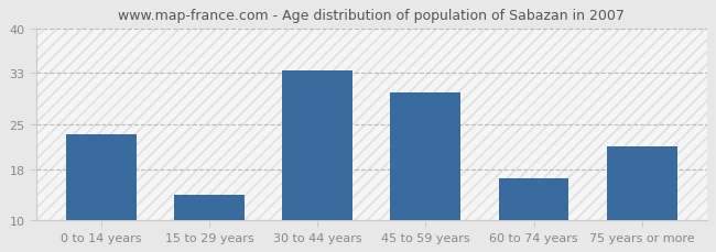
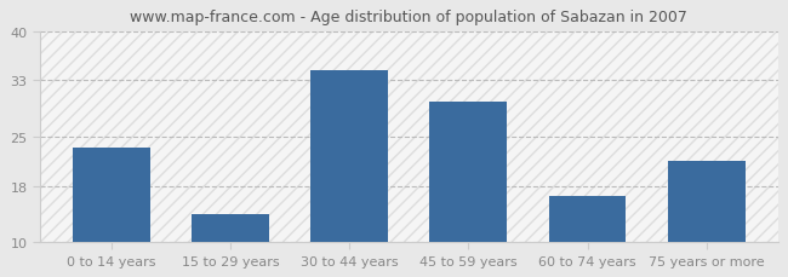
30 to 44 years: 33.4 -> 34.5
